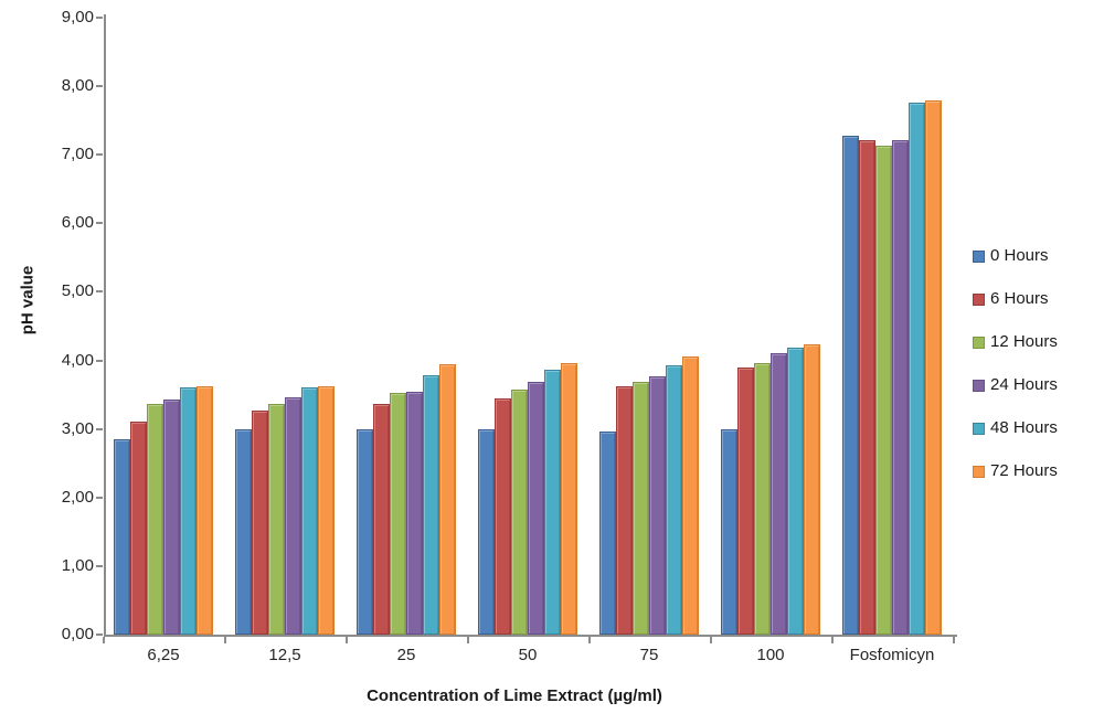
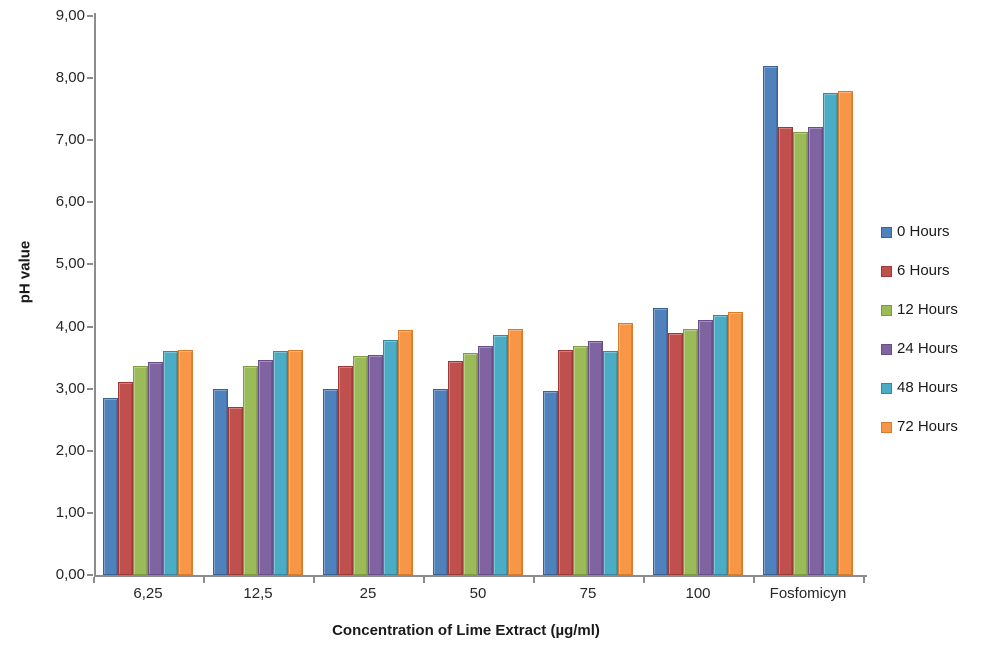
6 Hours/12,5: 3,3 -> 2,7
48 Hours/75: 3,9 -> 3,6
0 Hours/100: 3,0 -> 4,3
0 Hours/Fosfomicyn: 7,3 -> 8,2
